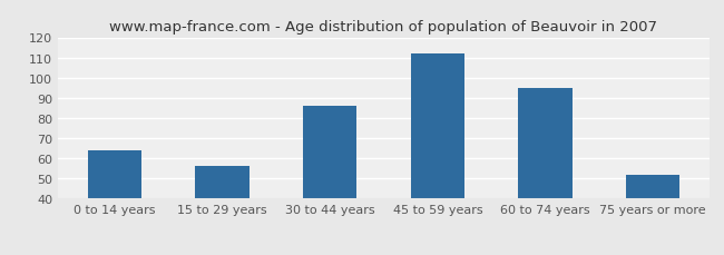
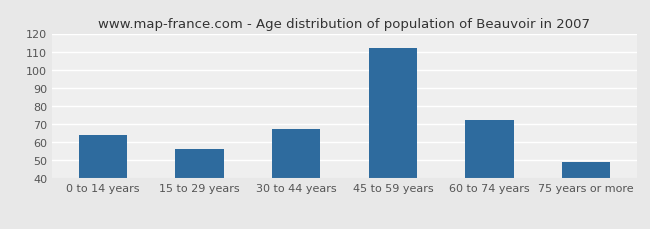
30 to 44 years: 86 -> 67
60 to 74 years: 95 -> 72
75 years or more: 52 -> 49
